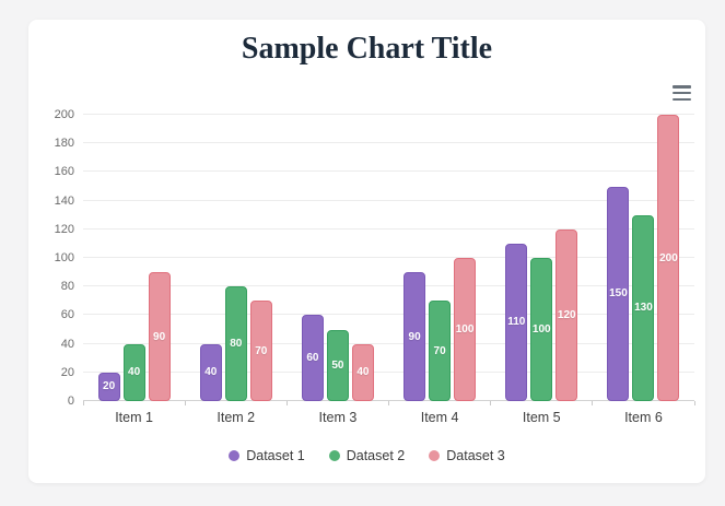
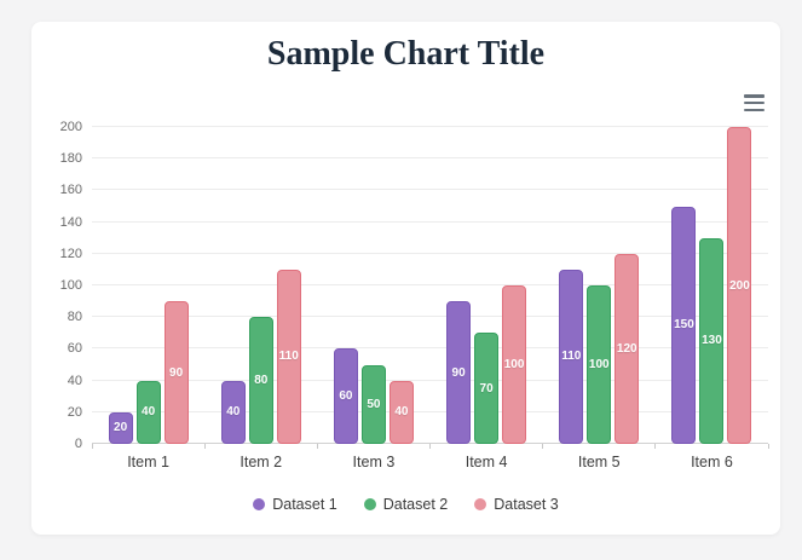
Dataset 3/Item 2: 70 -> 110
